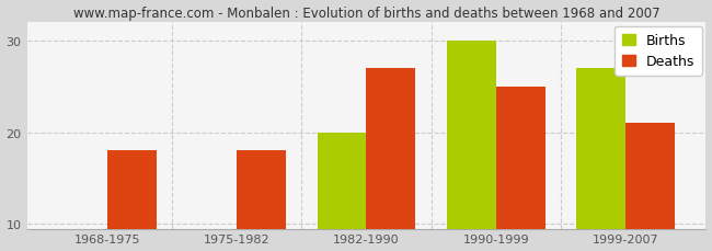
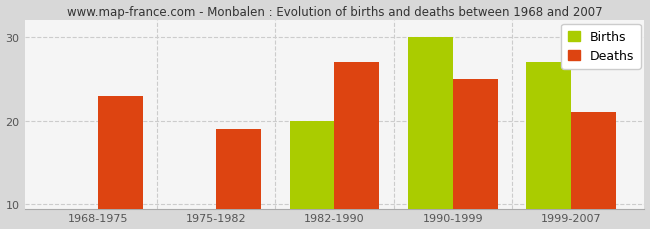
Deaths/1968-1975: 18 -> 23
Deaths/1975-1982: 18 -> 19
